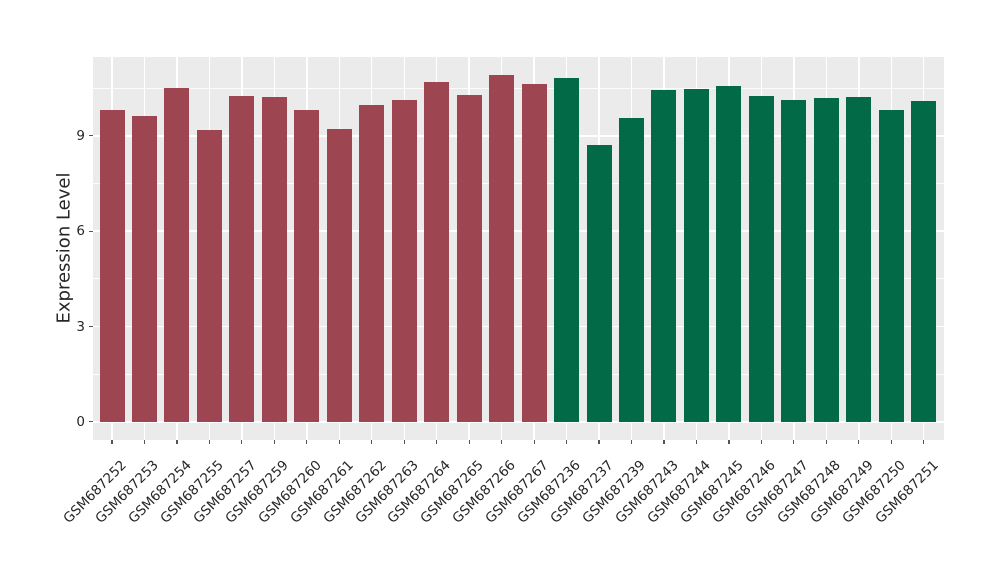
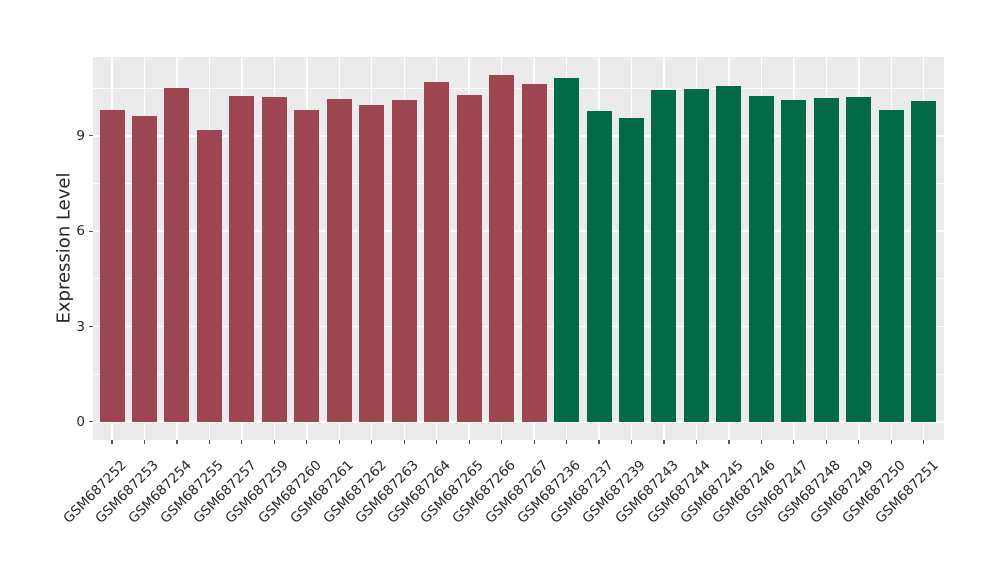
GSM687261: 9.2 -> 10.2
GSM687237: 8.7 -> 9.8
